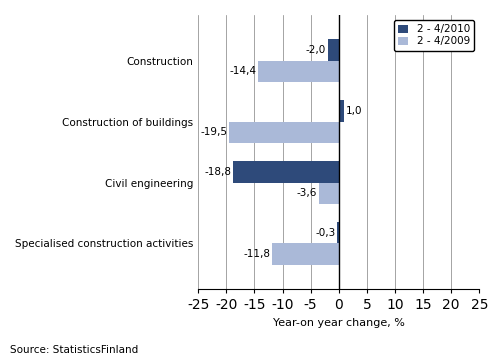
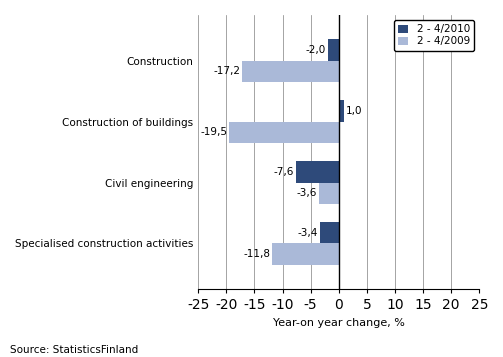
2 - 4/2009/Construction: -14,4 -> -17,2
2 - 4/2010/Civil engineering: -18,8 -> -7,6
2 - 4/2010/Specialised construction activities: -0,3 -> -3,4
